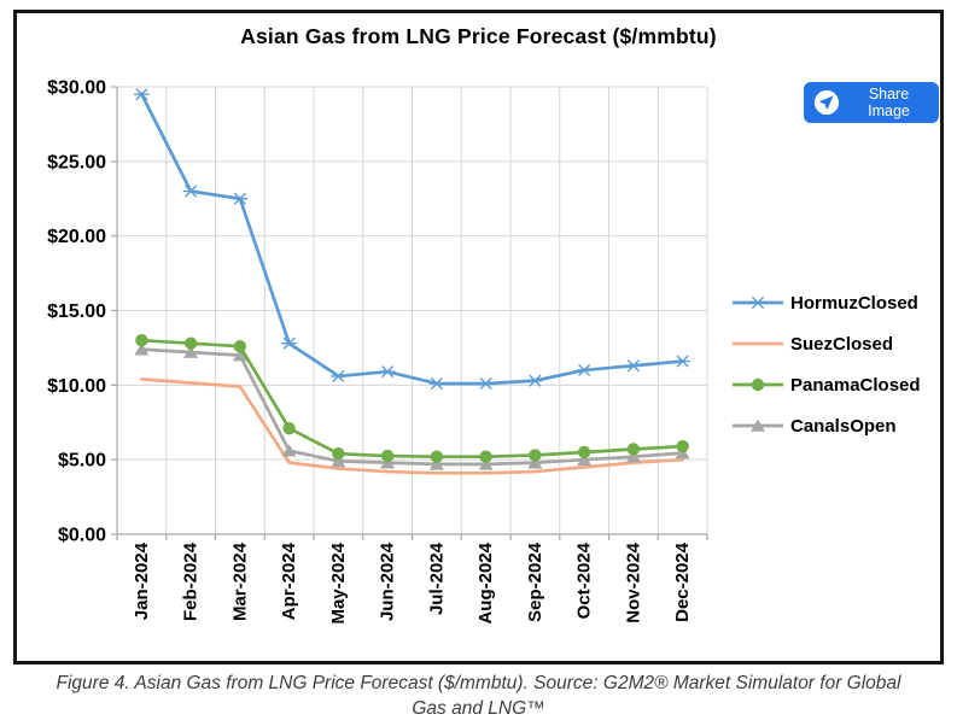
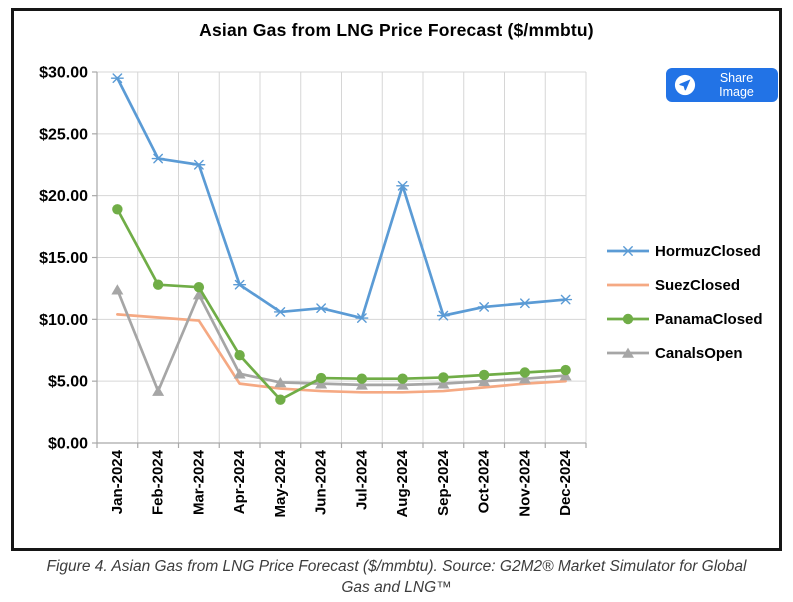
PanamaClosed/Jan-2024: $13.0 -> $18.9
CanalsOpen/Feb-2024: $12.2 -> $4.2
PanamaClosed/May-2024: $5.4 -> $3.5
HormuzClosed/Aug-2024: $10.1 -> $20.8
